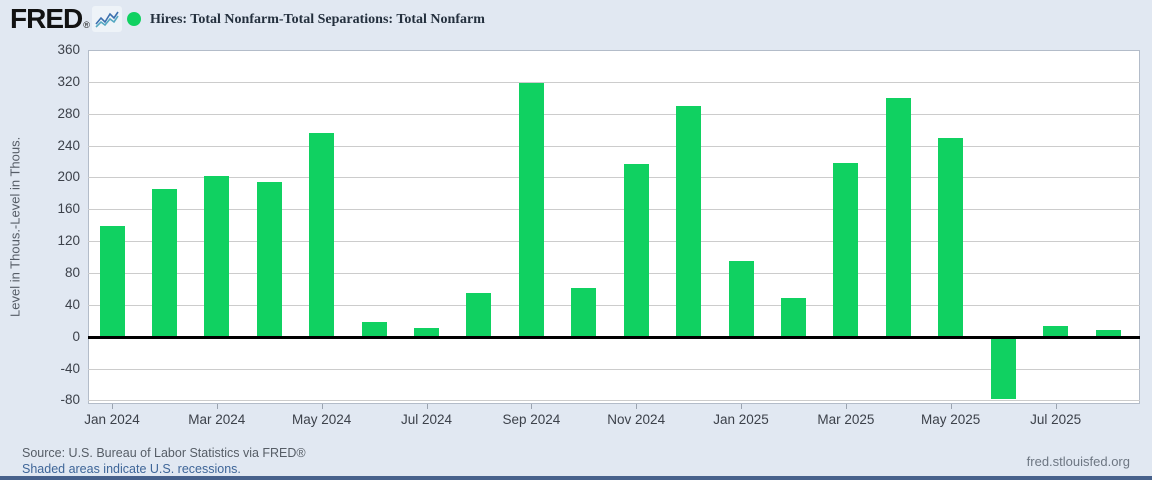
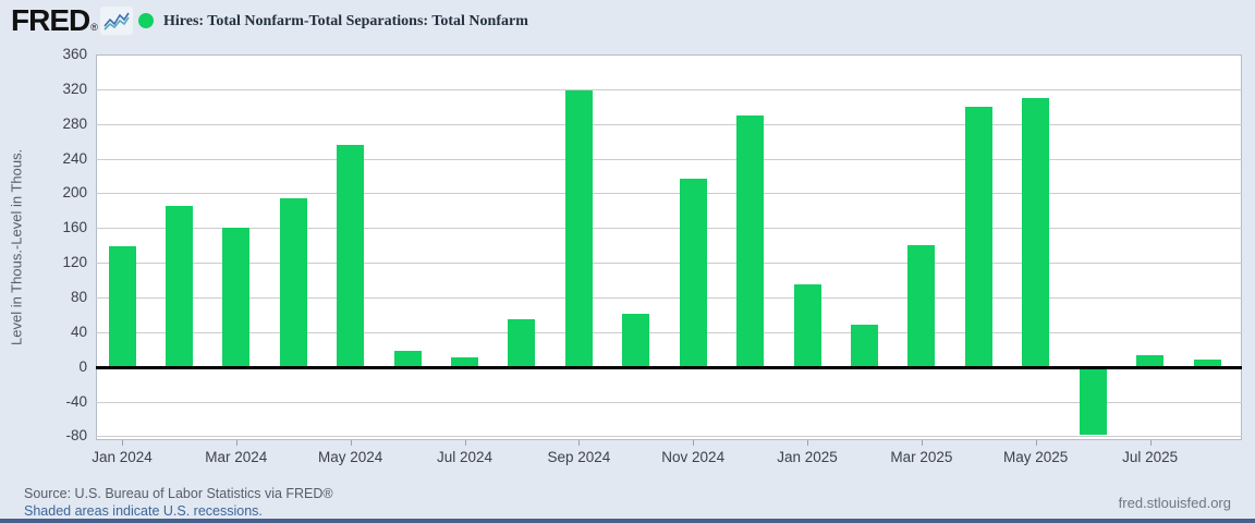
Mar 2024: 200 -> 160
Mar 2025: 220 -> 140
May 2025: 250 -> 310
